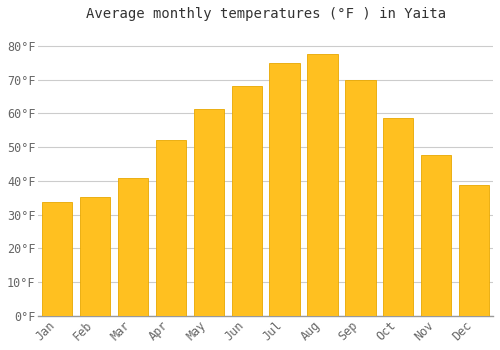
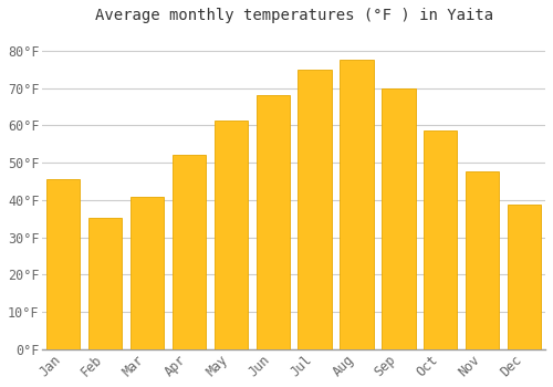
Jan: 33.8°F -> 45.5°F
